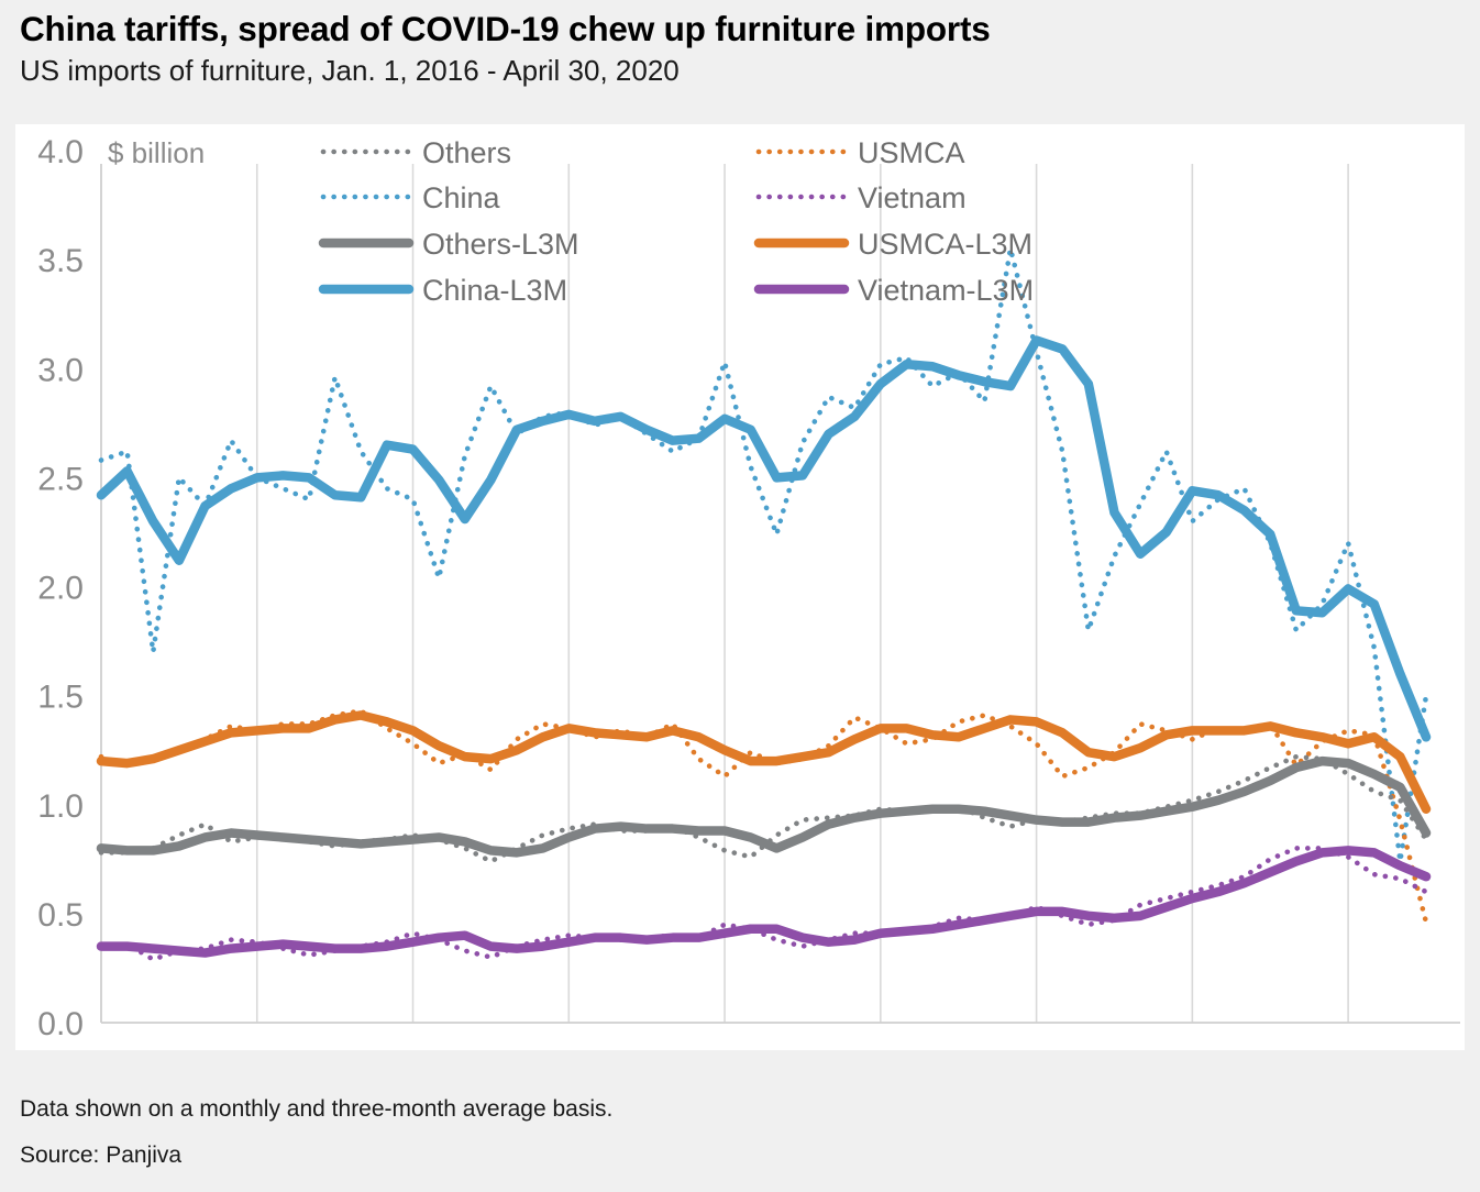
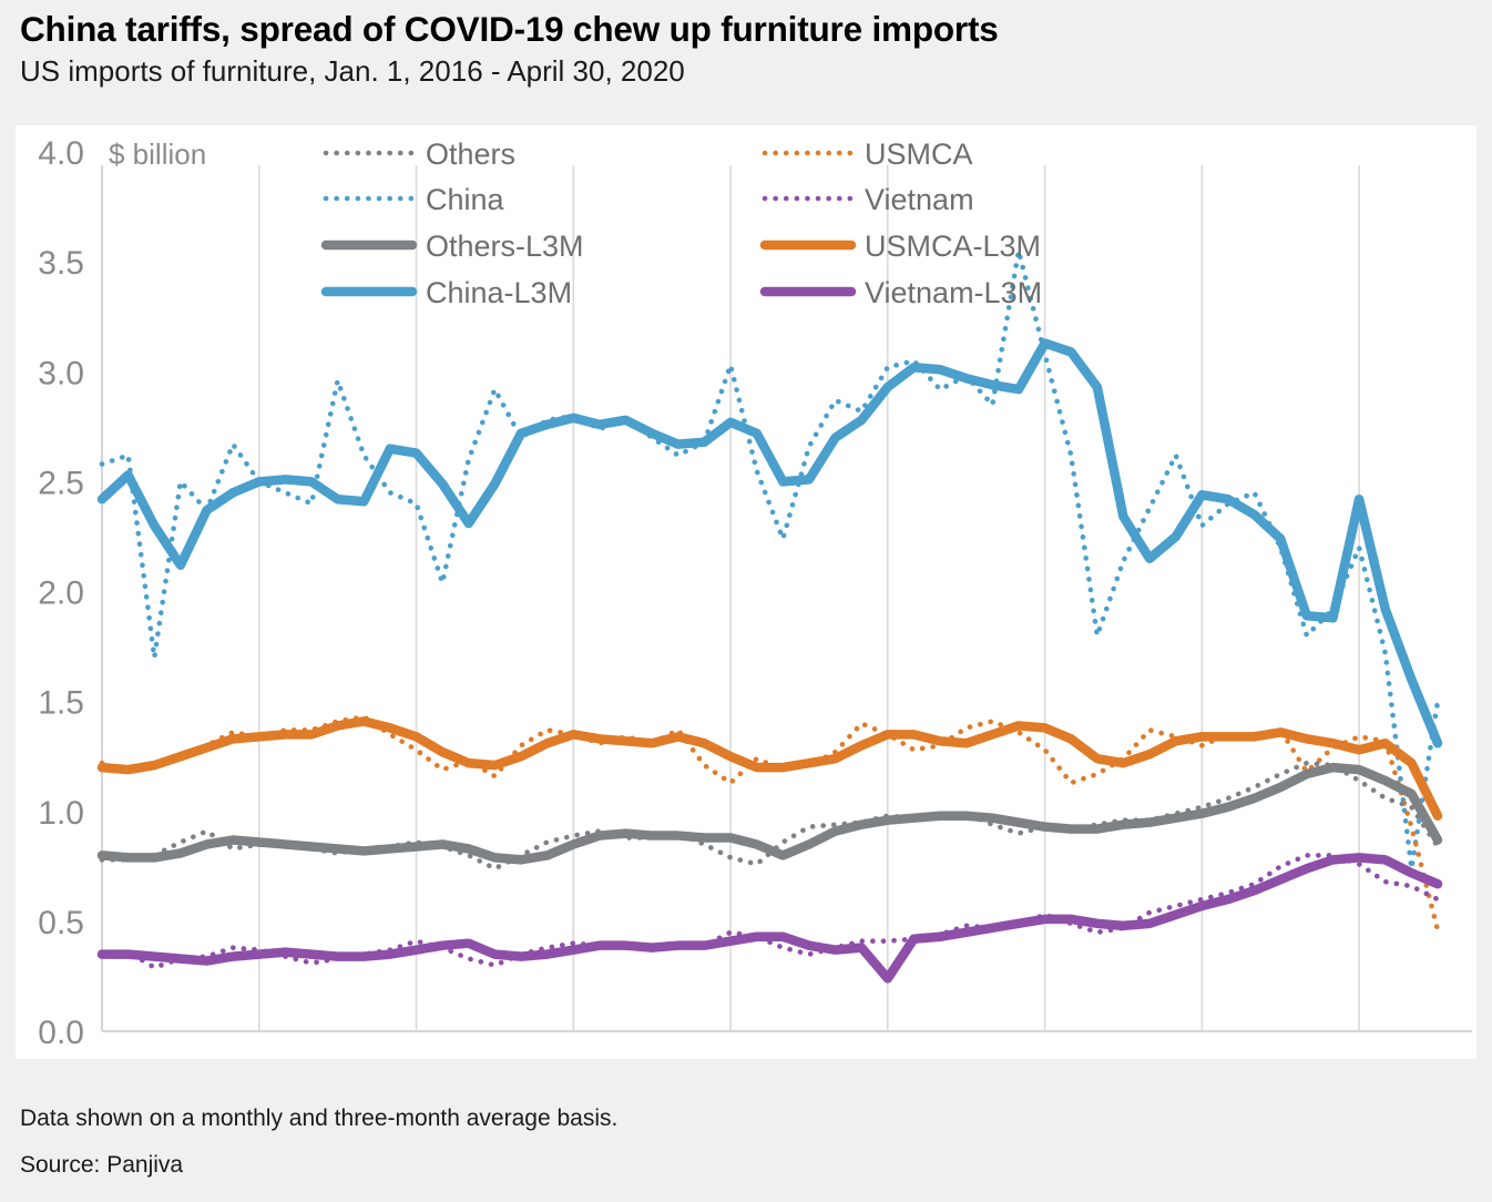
Vietnam-L3M/Jul-18: 0.41 -> 0.24
China-L3M/Jan-20: 1.99 -> 2.42
